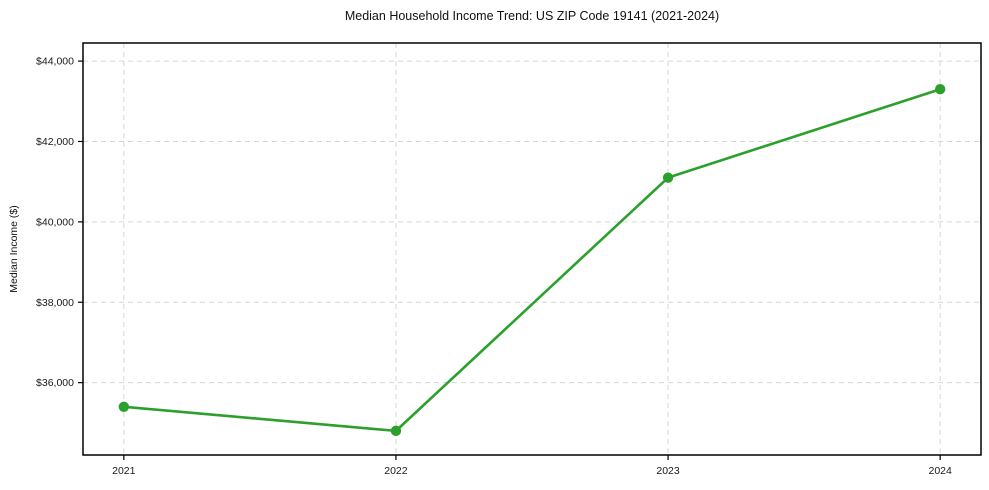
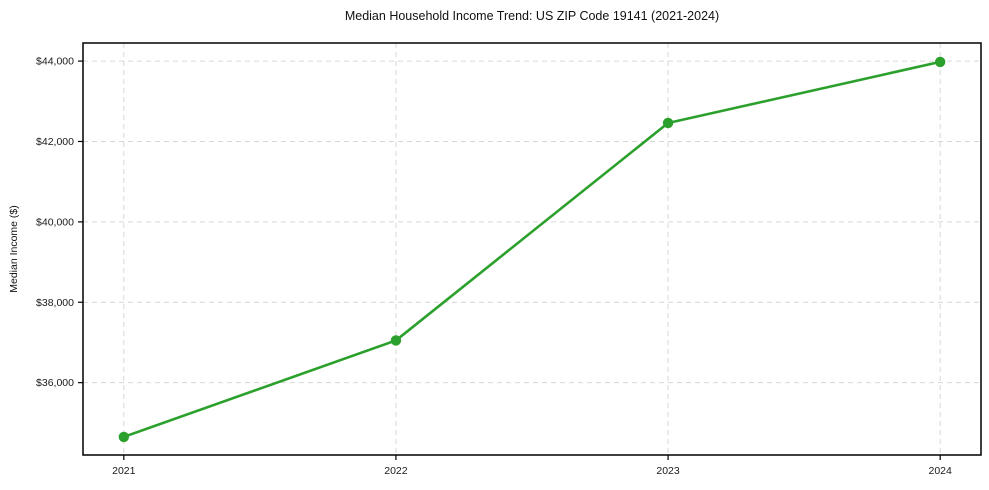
2021: $35400 -> $34600
2022: $34800 -> $37000
2023: $41100 -> $42500
2024: $43300 -> $44000
